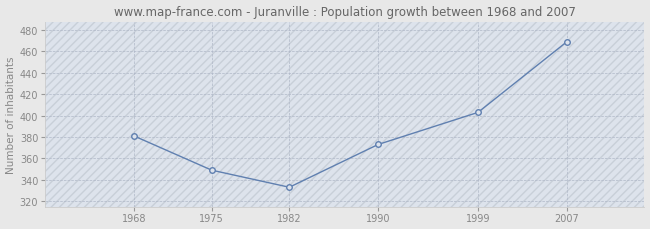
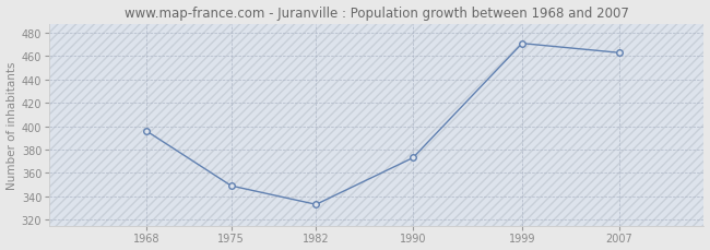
1968: 381 -> 396
1999: 403 -> 471
2007: 469 -> 463
